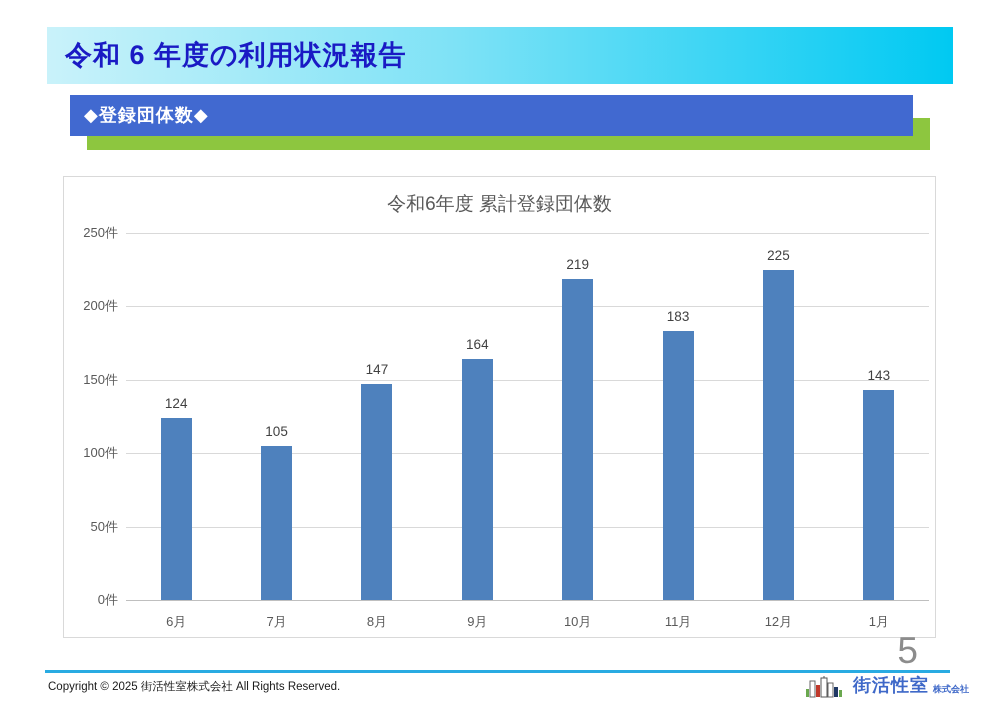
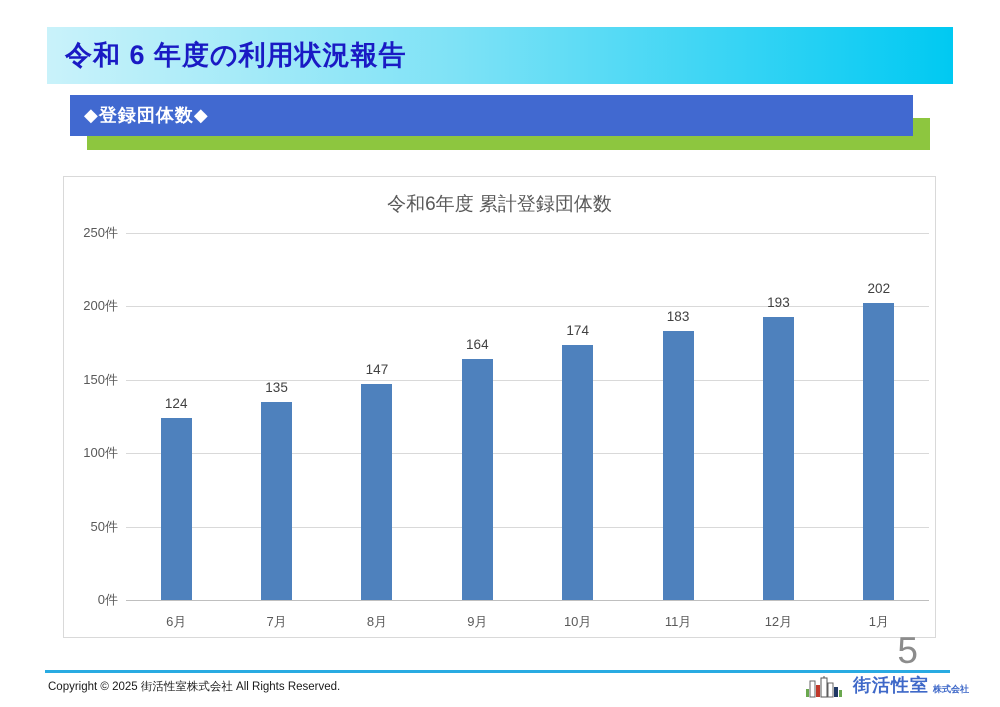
7月: 105 -> 135
10月: 219 -> 174
12月: 225 -> 193
1月: 143 -> 202
